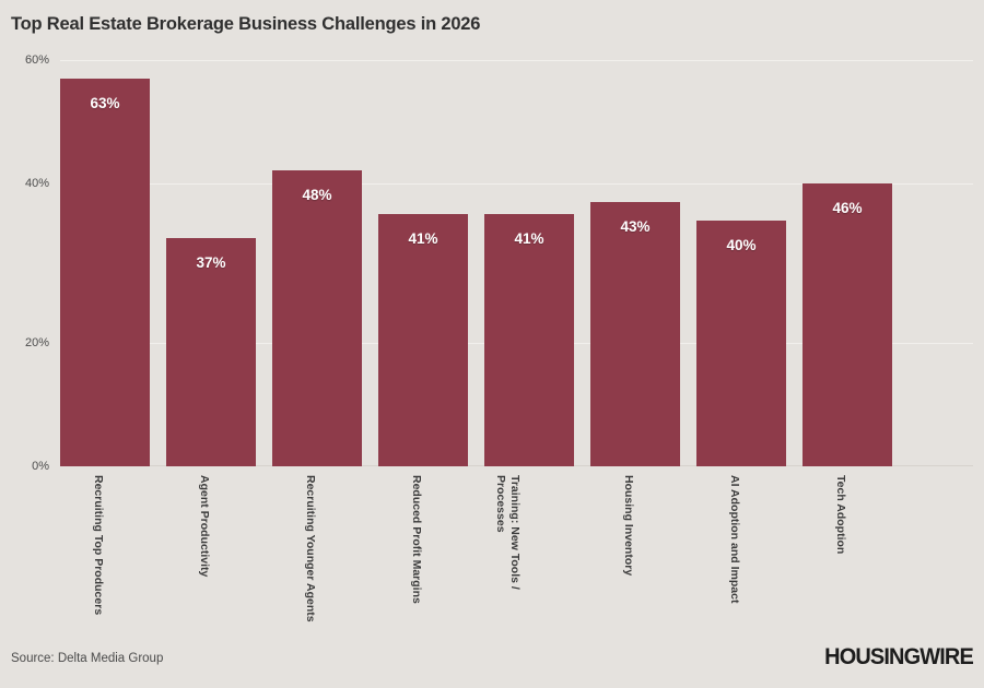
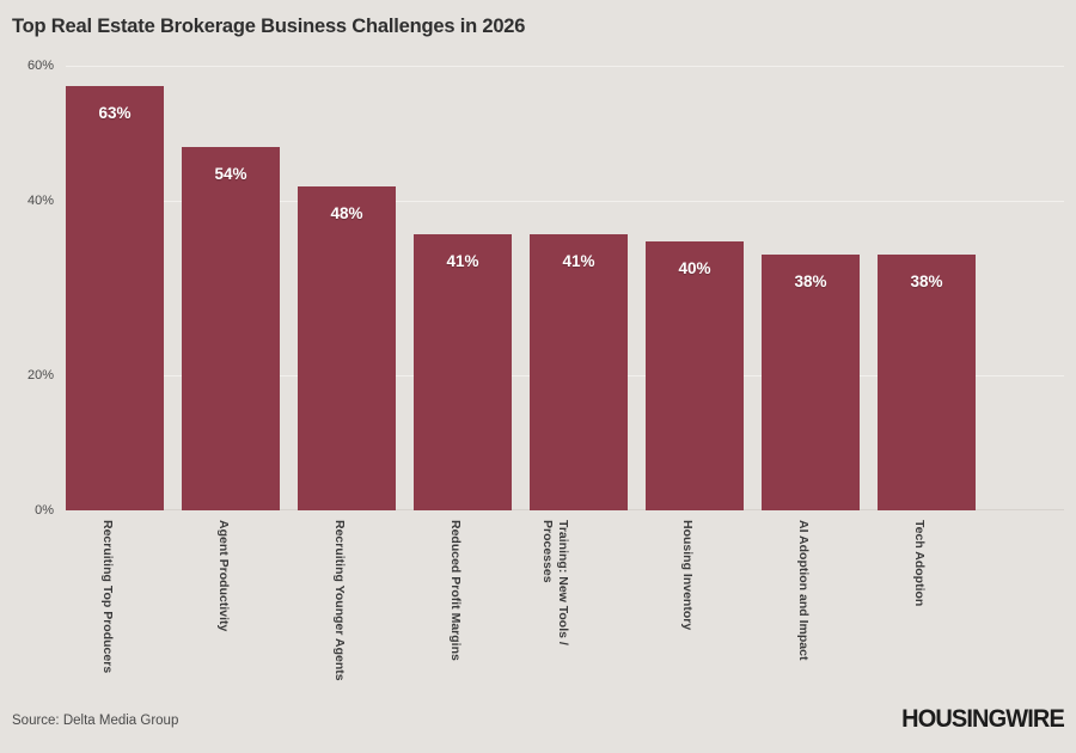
Agent Productivity: 37% -> 54%
Housing Inventory: 43% -> 40%
AI Adoption and Impact: 40% -> 38%
Tech Adoption: 46% -> 38%
